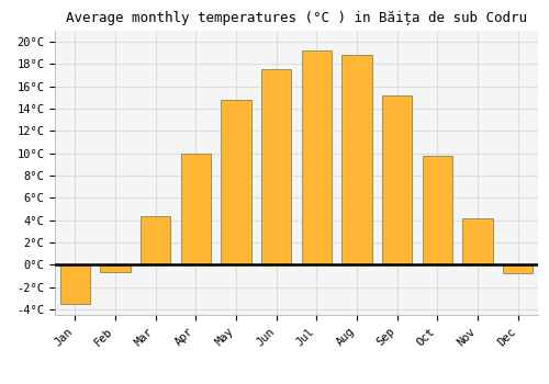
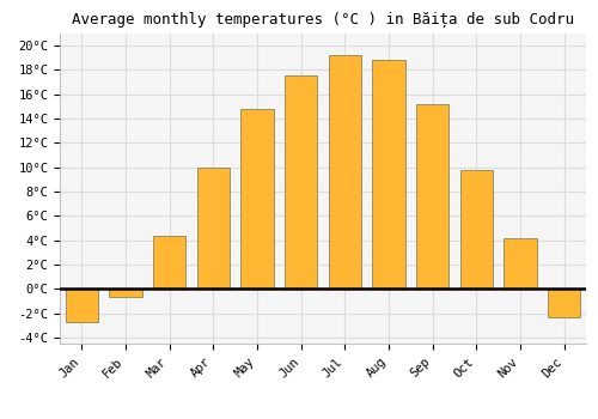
Jan: -3.5°C -> -2.7°C
Dec: -0.8°C -> -2.3°C
